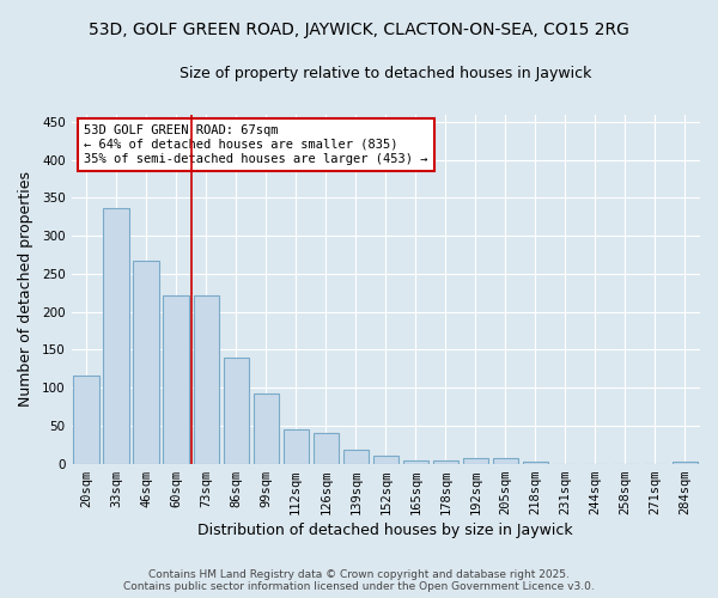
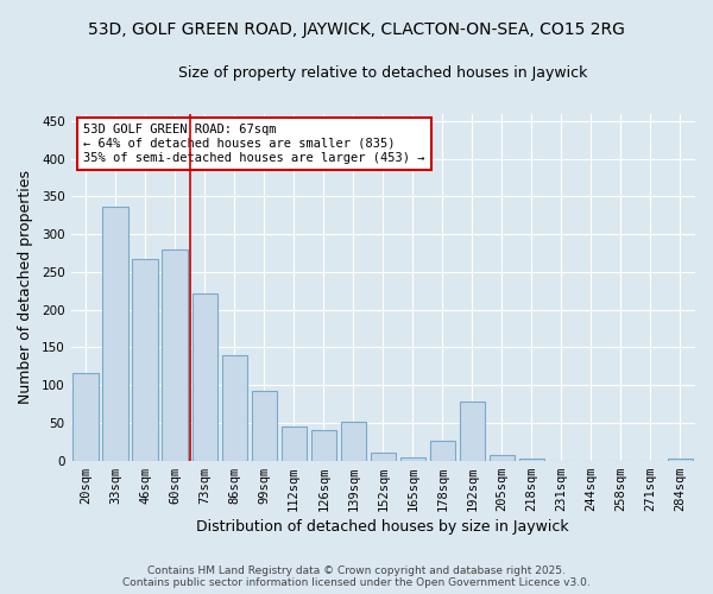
60sqm: 222 -> 280
139sqm: 18 -> 52
178sqm: 5 -> 26
192sqm: 7 -> 78
